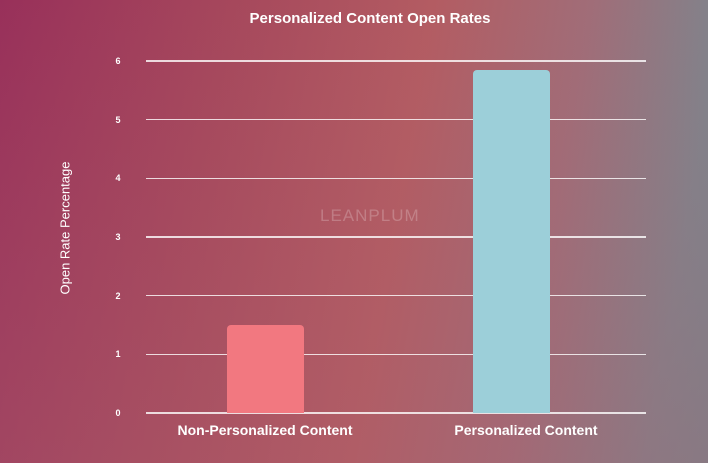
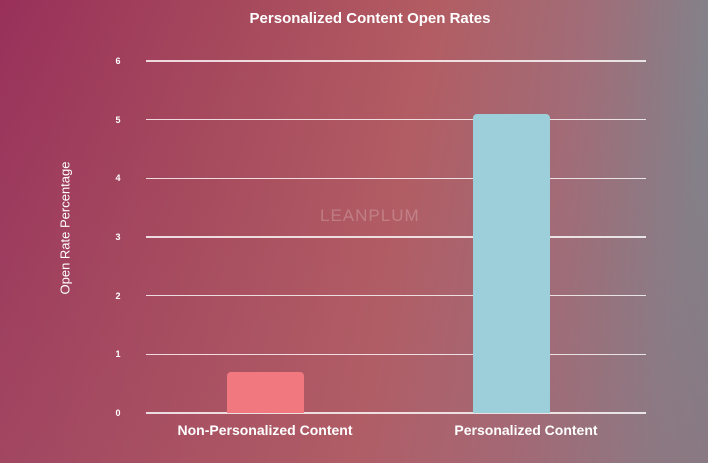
Non-Personalized Content: 1.5 -> 0.7
Personalized Content: 5.8 -> 5.1
